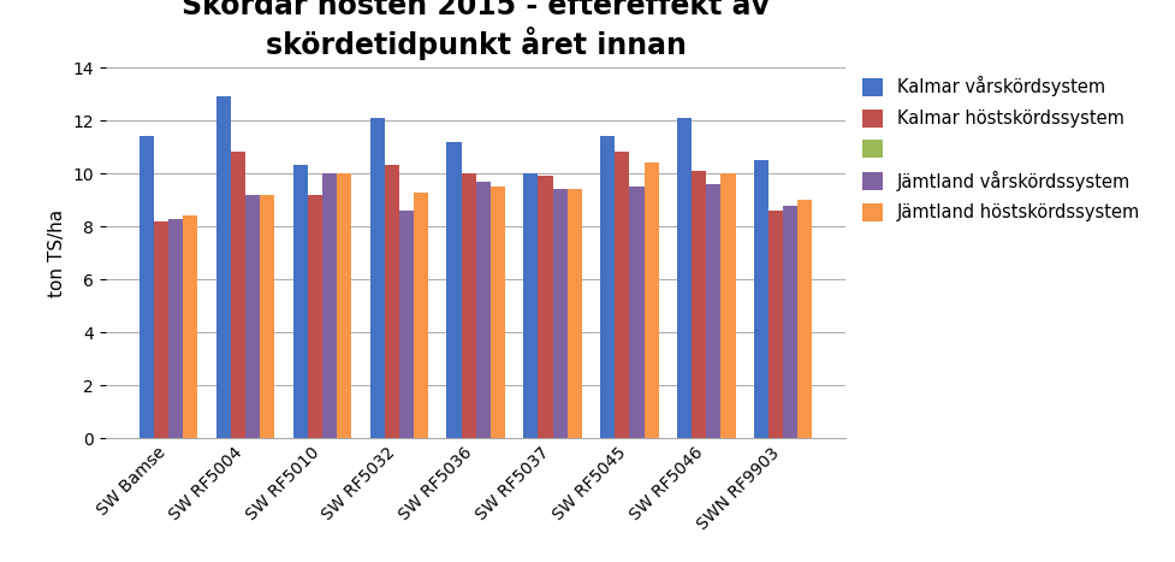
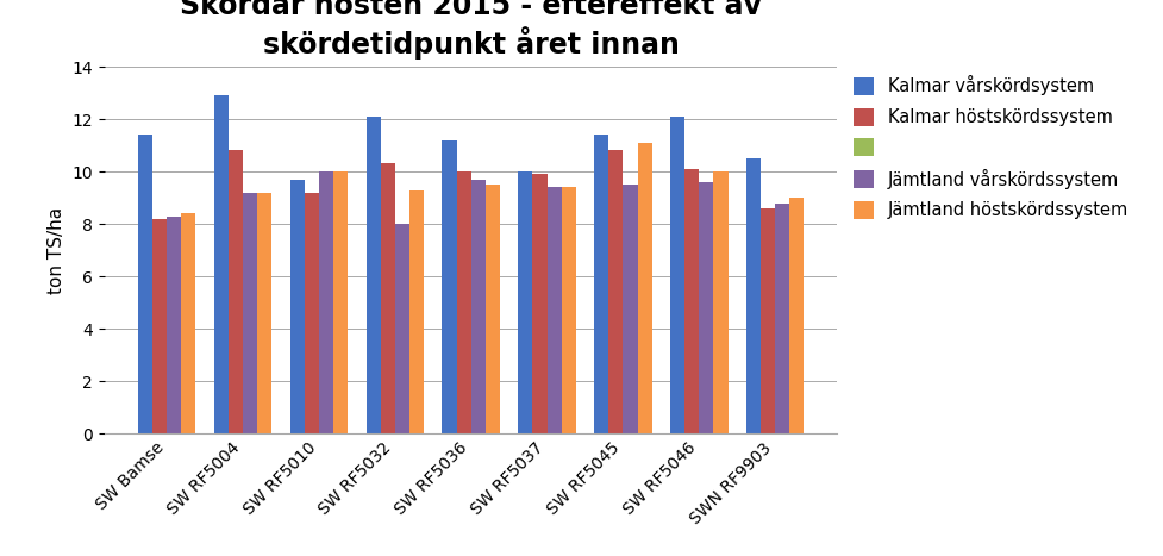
Kalmar vårskördsystem/SW RF5010: 10.3 -> 9.7
Jämtland vårskördssystem/SW RF5032: 8.6 -> 8.0
Jämtland höstskördssystem/SW RF5045: 10.4 -> 11.1
